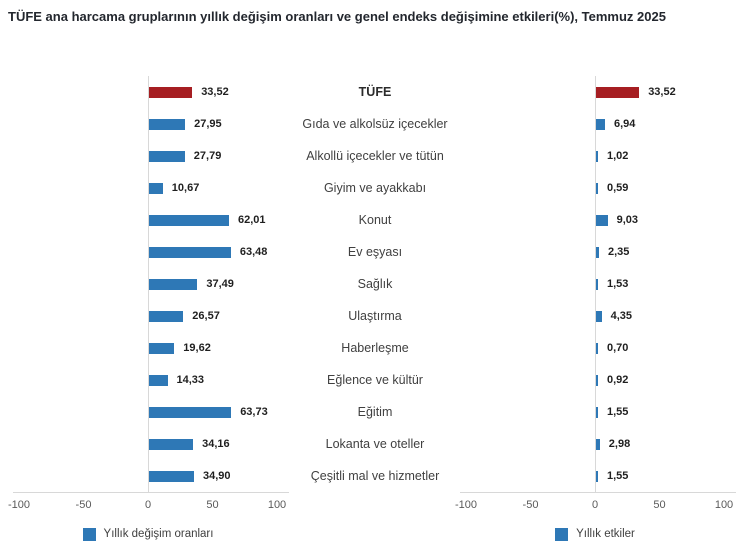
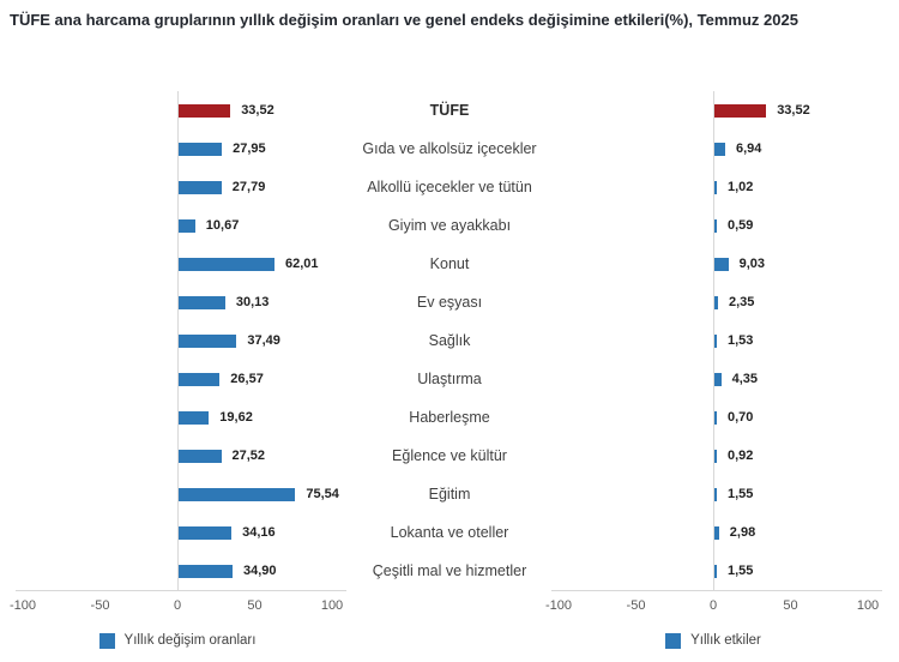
Yıllık değişim oranları/Ev eşyası: 63,48 -> 30,13
Yıllık değişim oranları/Eğlence ve kültür: 14,33 -> 27,52
Yıllık değişim oranları/Eğitim: 63,73 -> 75,54
